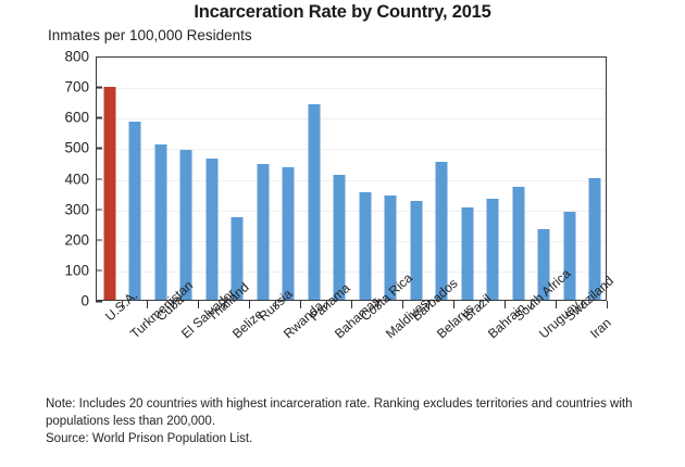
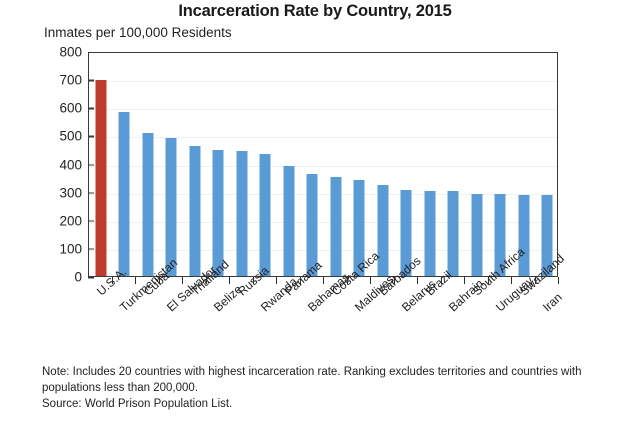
Belize: 270 -> 450
Panama: 640 -> 390
Bahamas: 410 -> 360
Belarus: 450 -> 310
Bahrain: 330 -> 300
South Africa: 370 -> 290
Uruguay: 230 -> 290
Iran: 400 -> 290
